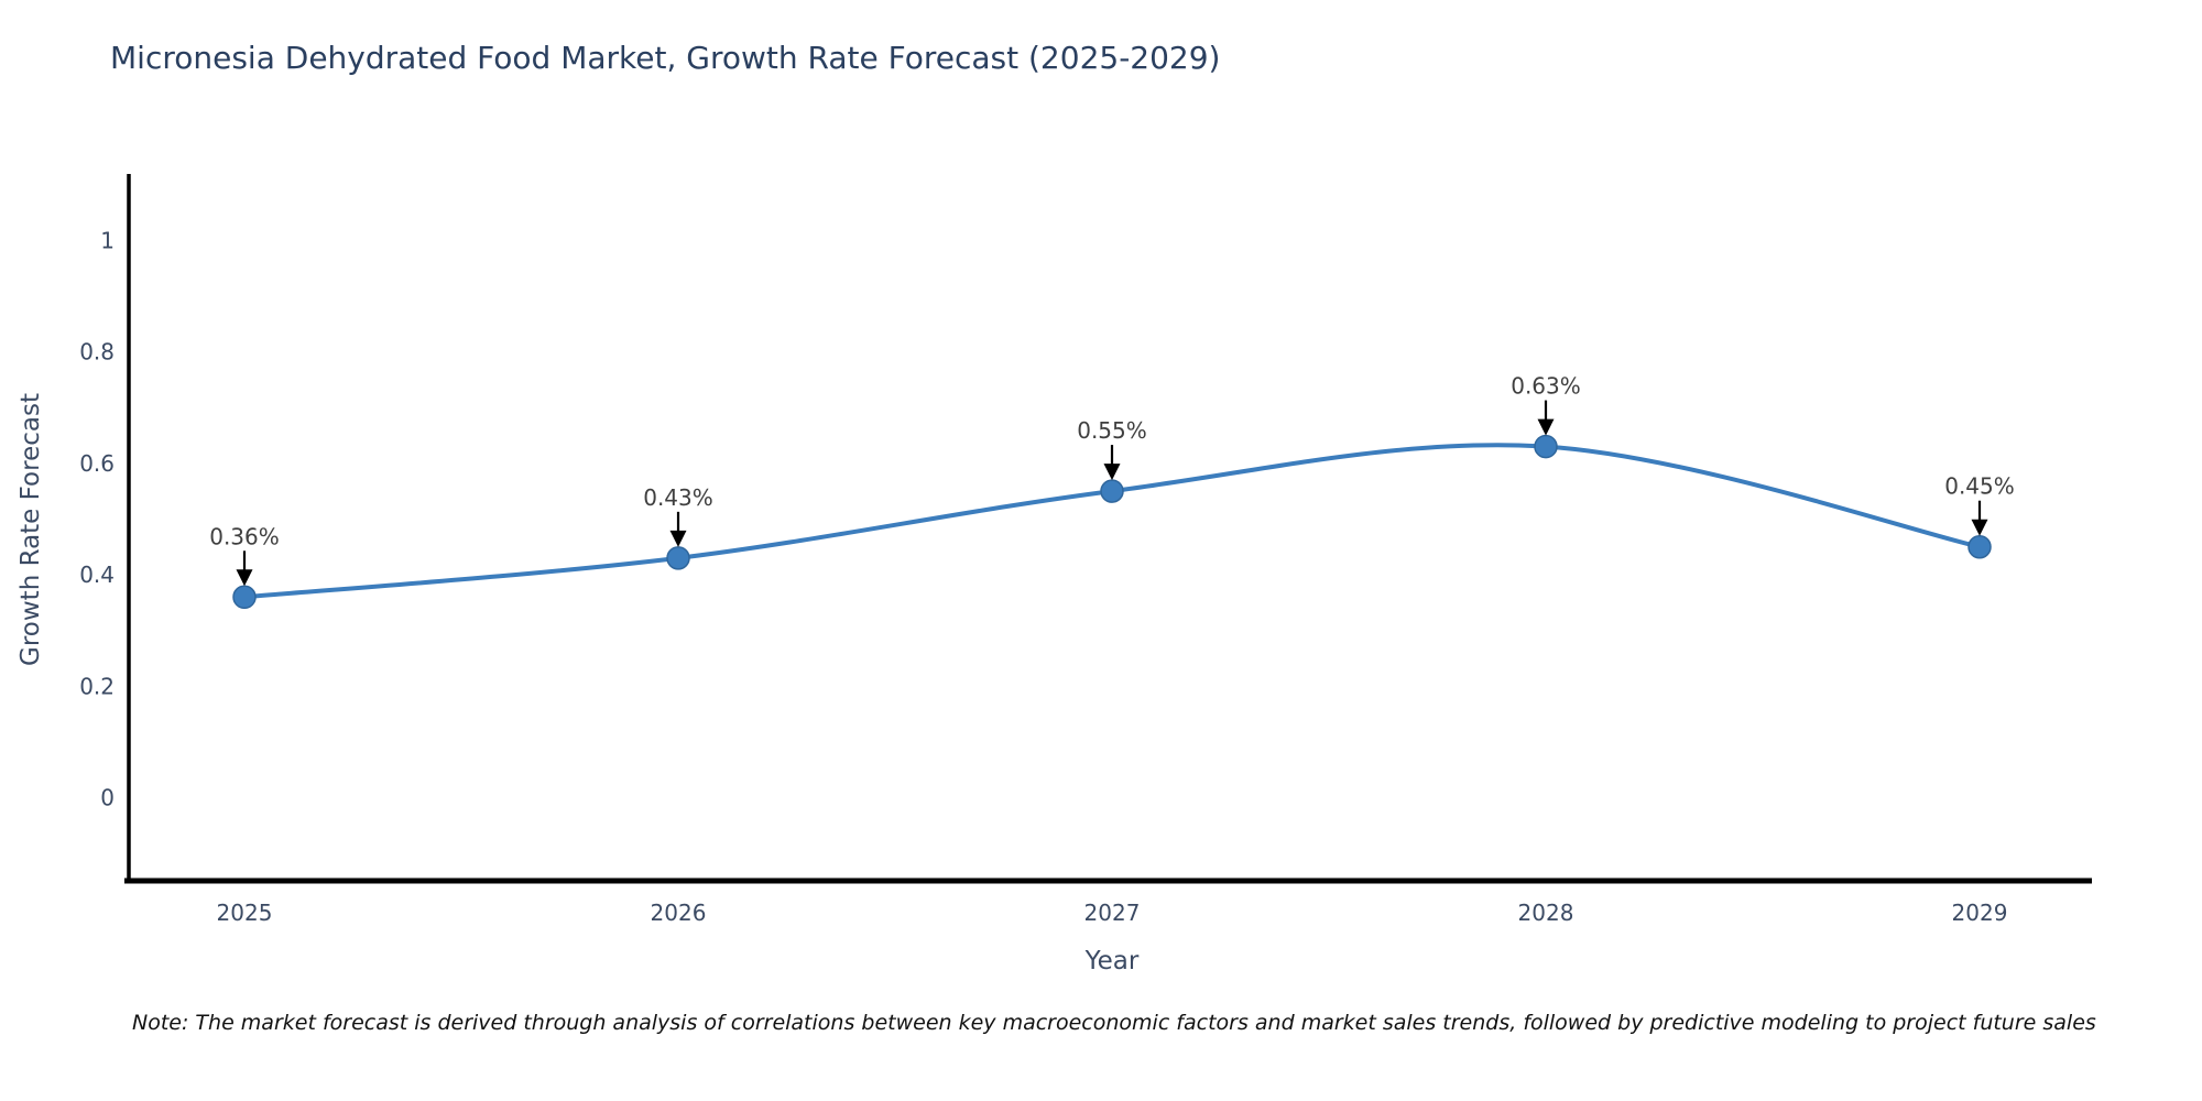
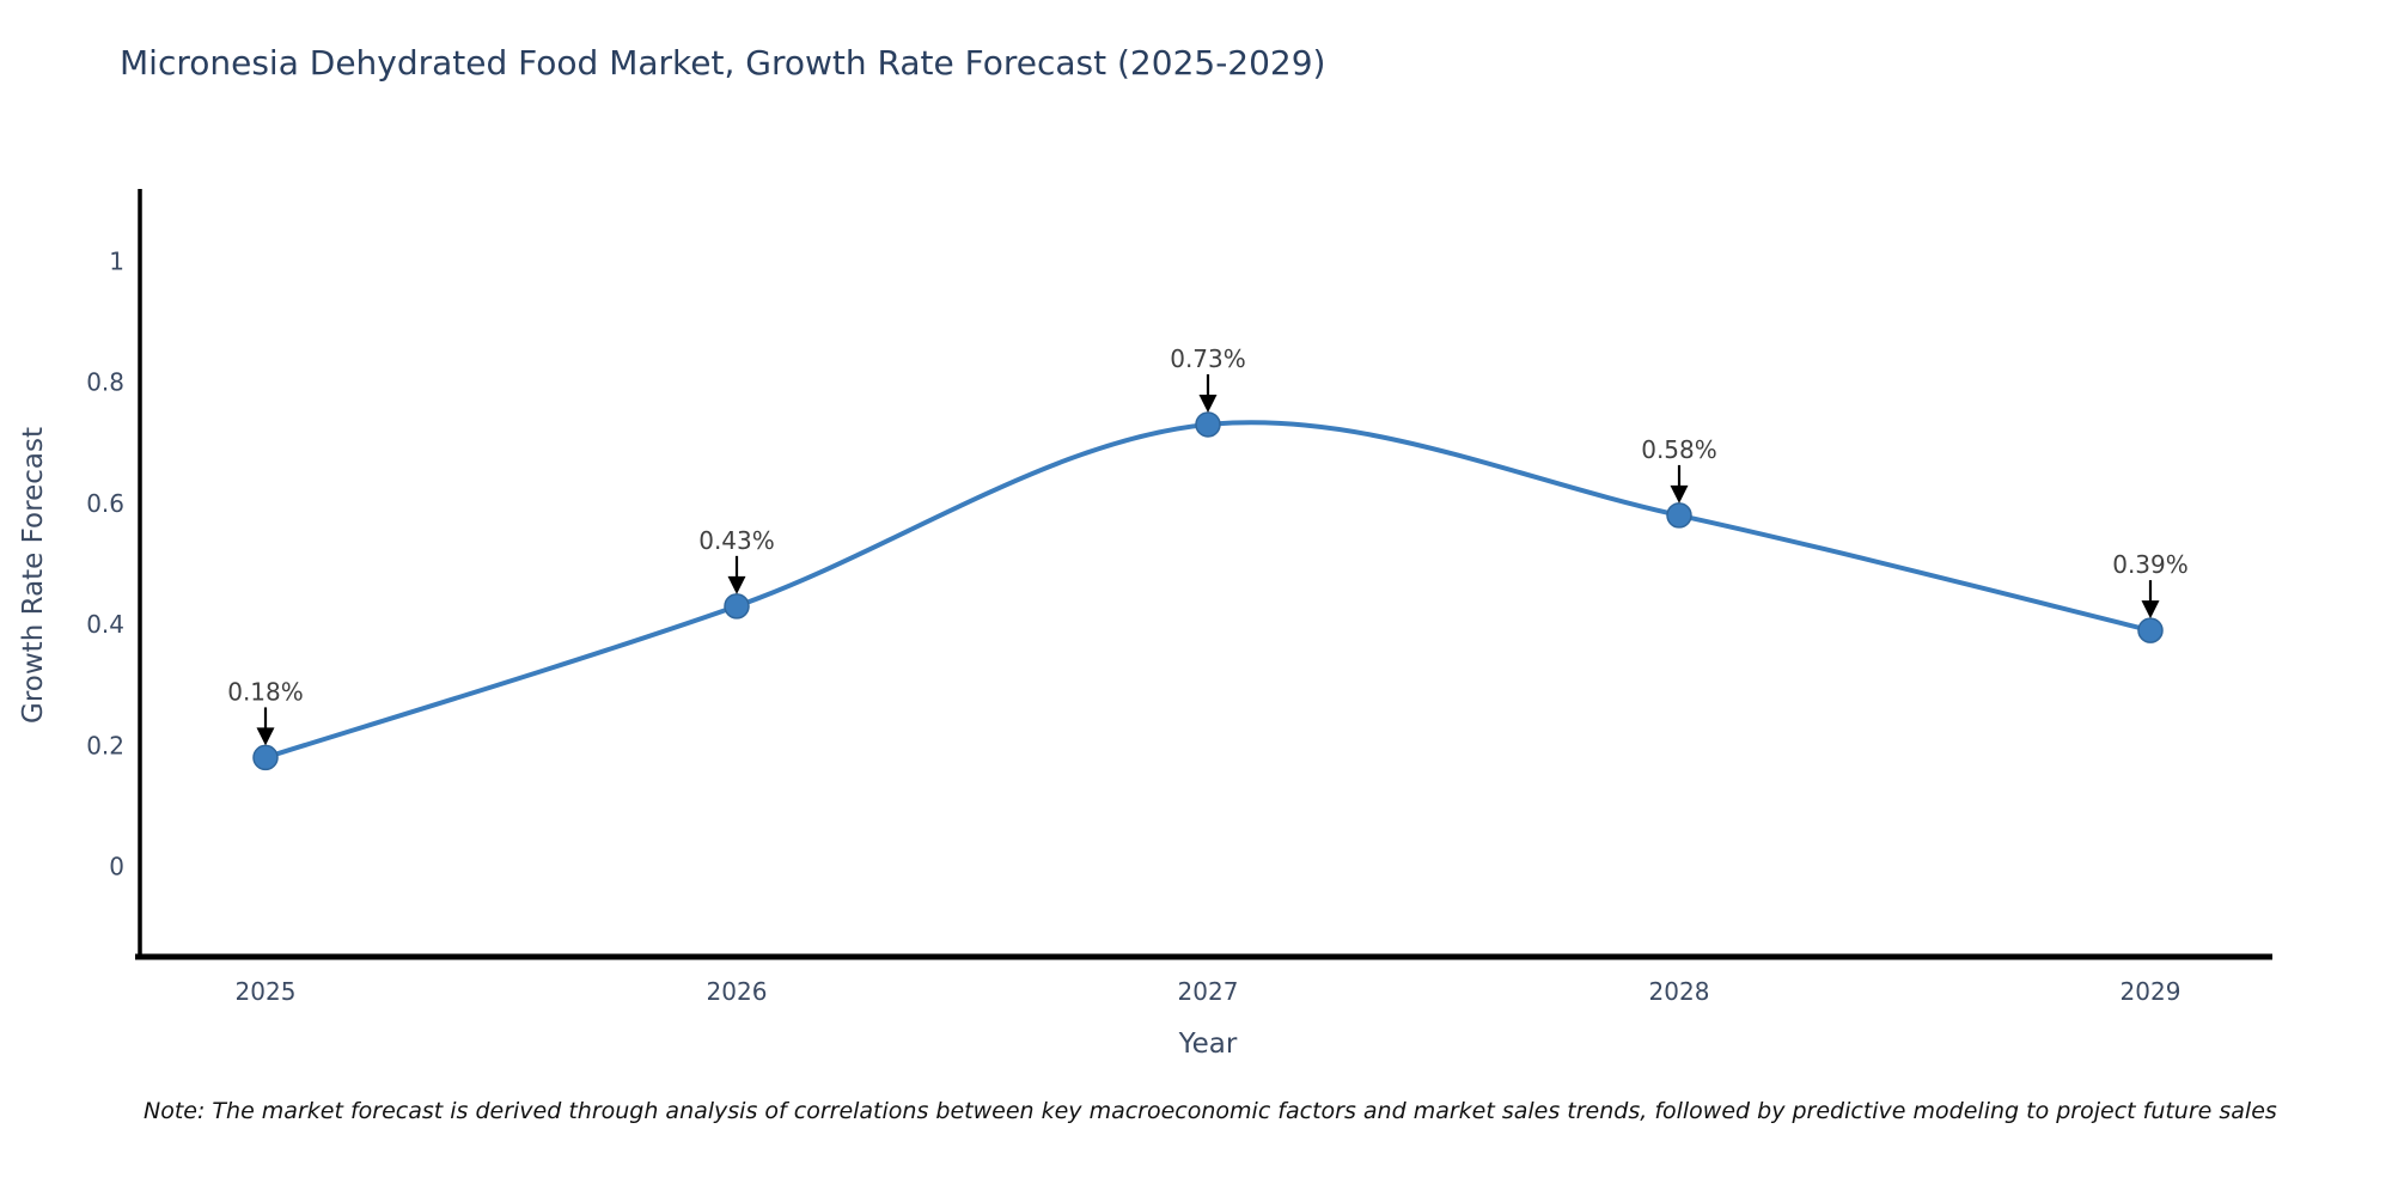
2025: 0.36% -> 0.18%
2027: 0.55% -> 0.73%
2028: 0.63% -> 0.58%
2029: 0.45% -> 0.39%
